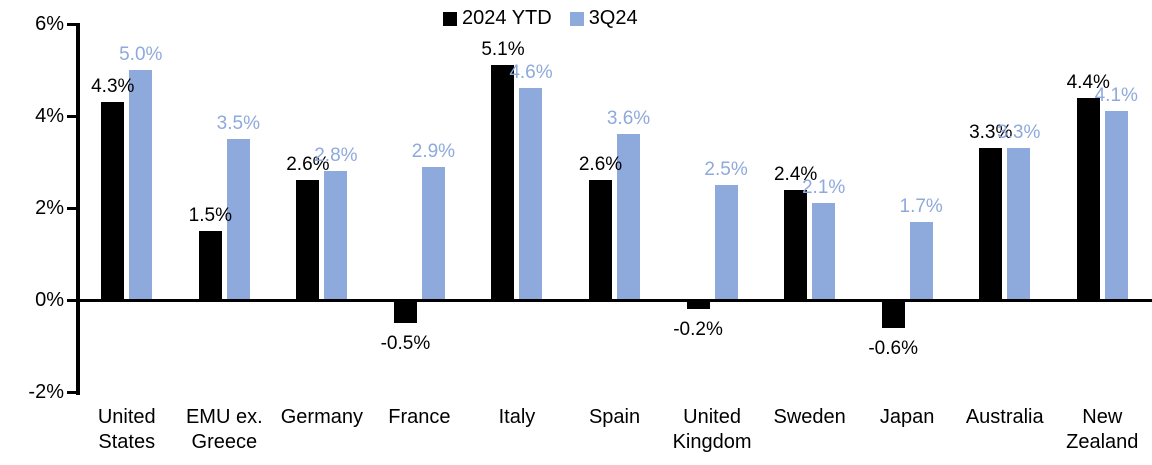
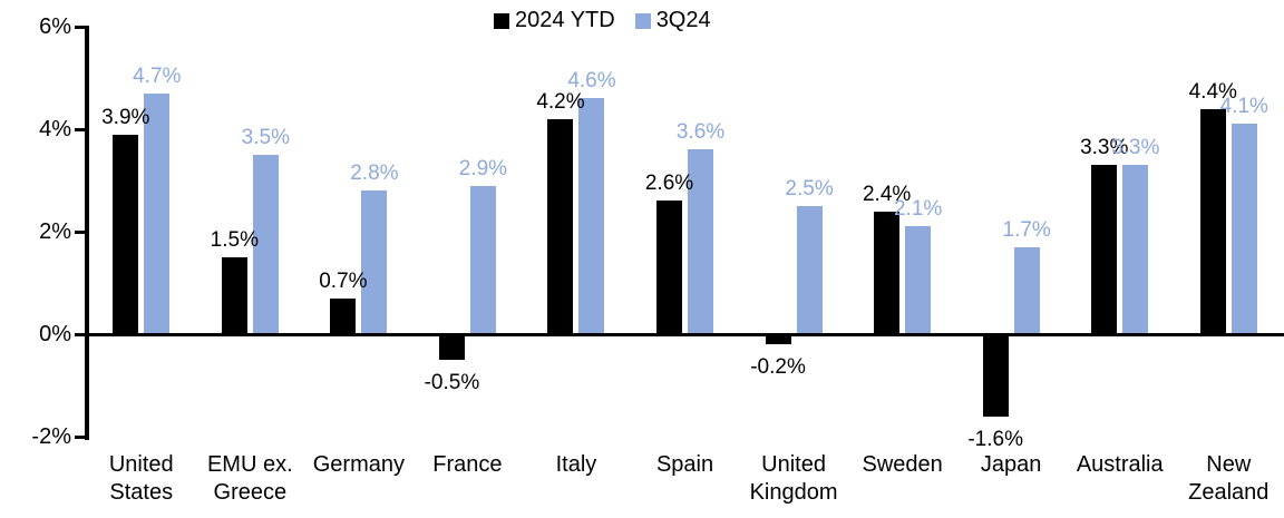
2024 YTD/United States: 4.3% -> 3.9%
3Q24/United States: 5.0% -> 4.7%
2024 YTD/Germany: 2.6% -> 0.7%
2024 YTD/Italy: 5.1% -> 4.2%
2024 YTD/Japan: -0.6% -> -1.6%
